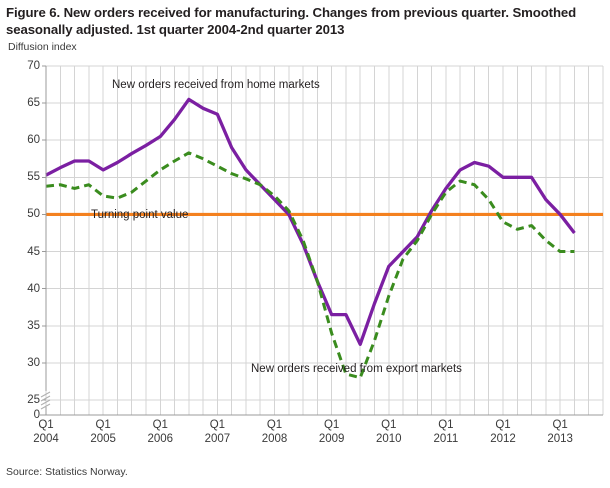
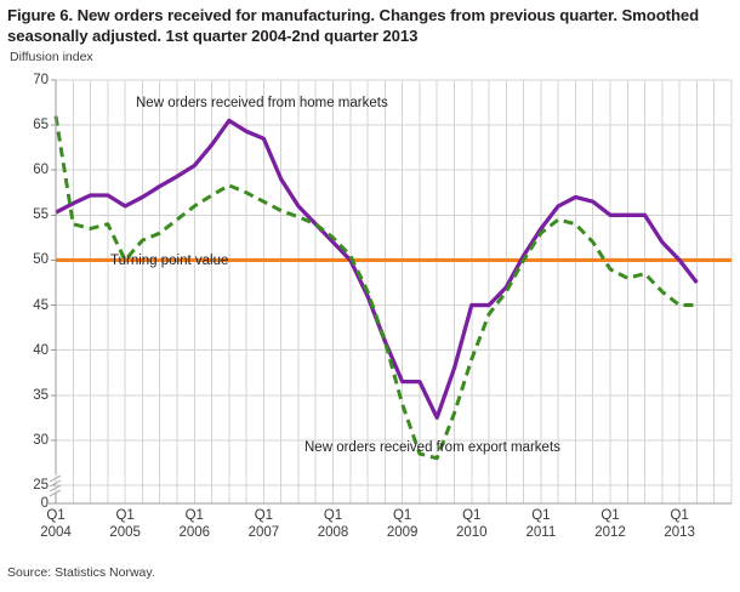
New orders received from export markets/2004Q1: 54 -> 66
New orders received from export markets/2005Q1: 52 -> 50
New orders received from home markets/2010Q1: 43 -> 45
